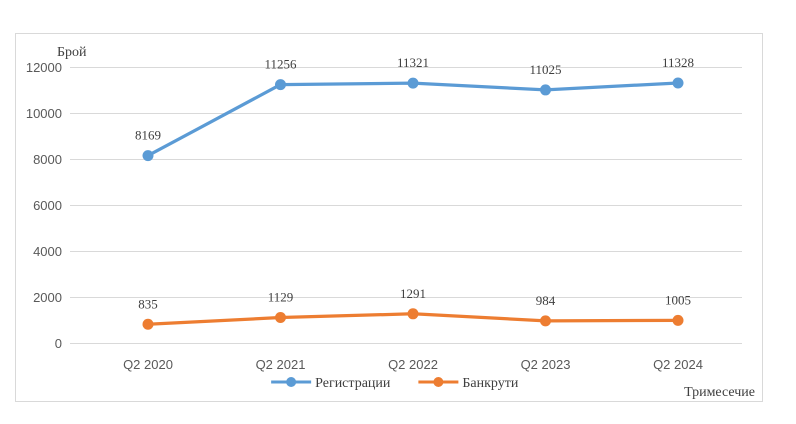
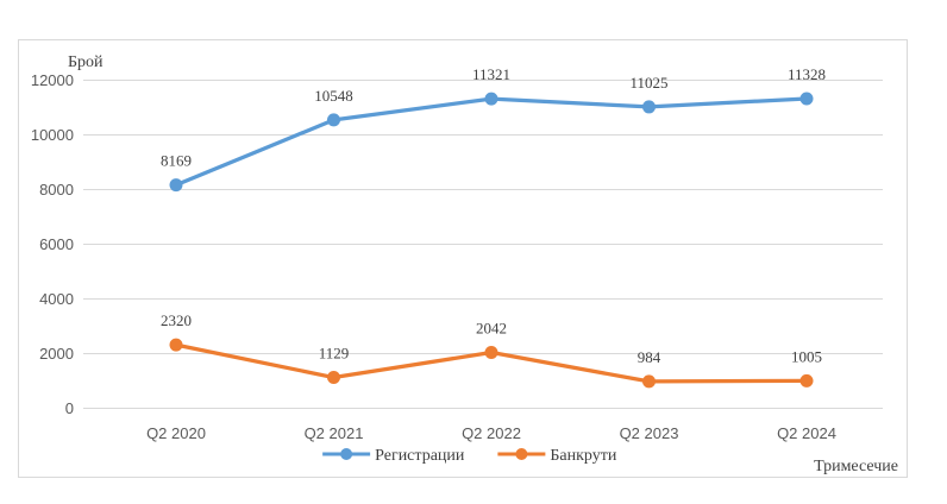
Банкрути/Q2 2020: 835 -> 2320
Регистрации/Q2 2021: 11256 -> 10548
Банкрути/Q2 2022: 1291 -> 2042
